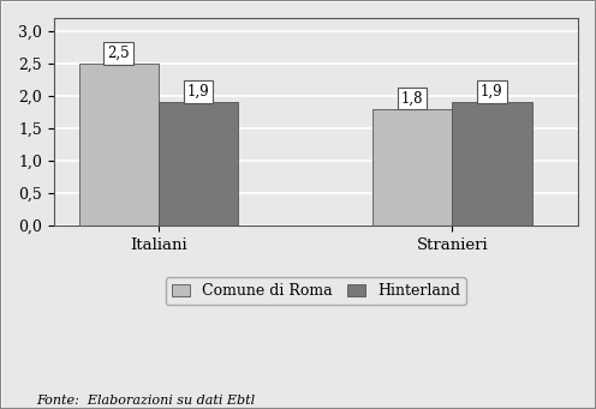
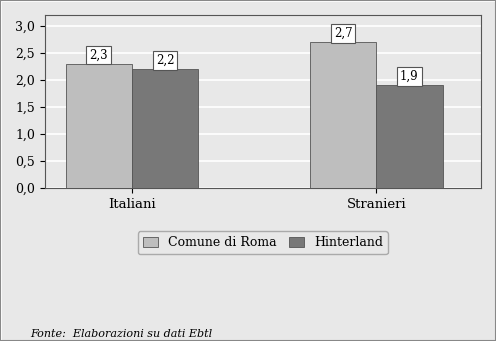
Comune di Roma/Italiani: 2,5 -> 2,3
Hinterland/Italiani: 1,9 -> 2,2
Comune di Roma/Stranieri: 1,8 -> 2,7
